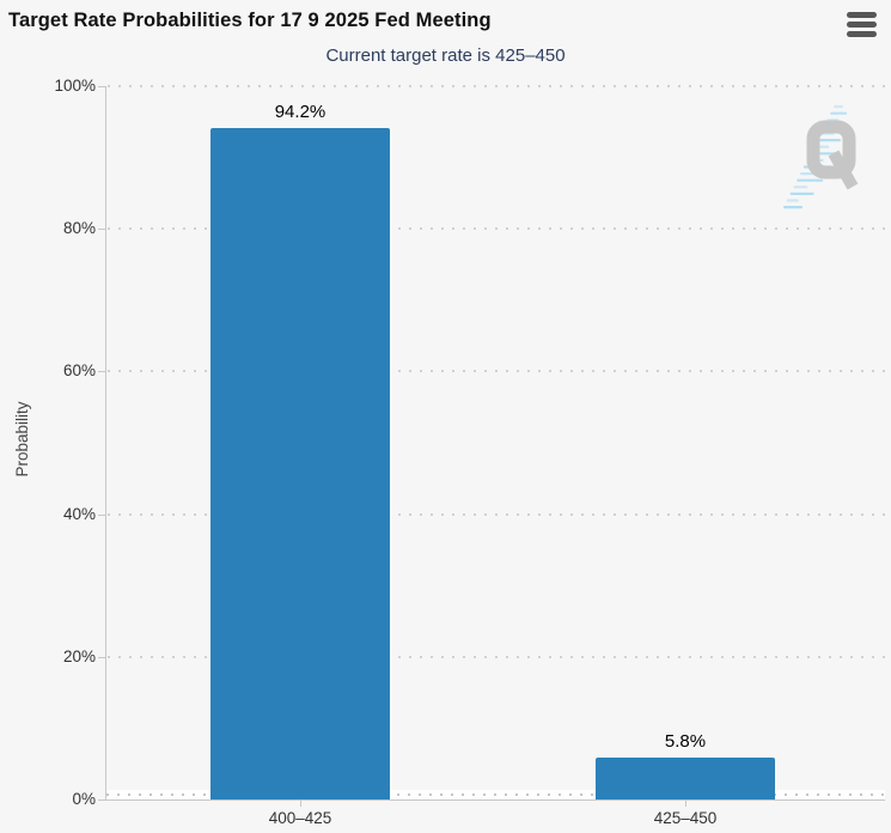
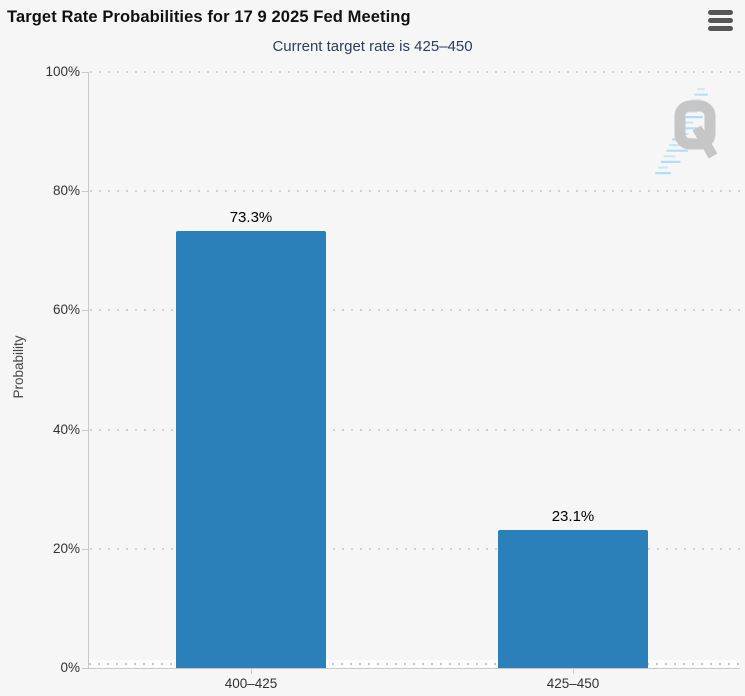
400–425: 94.2% -> 73.3%
425–450: 5.8% -> 23.1%
